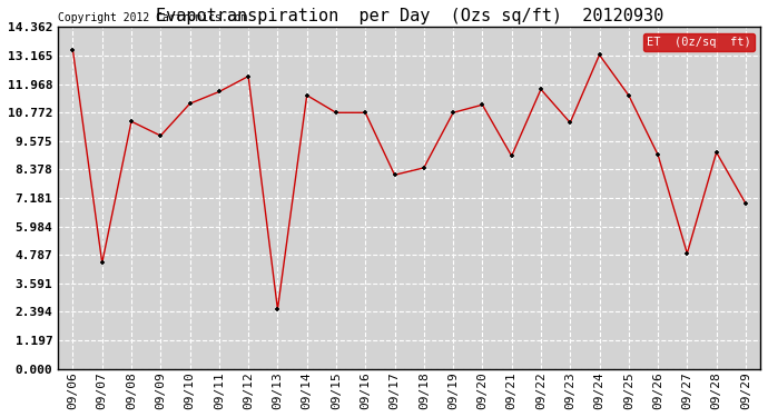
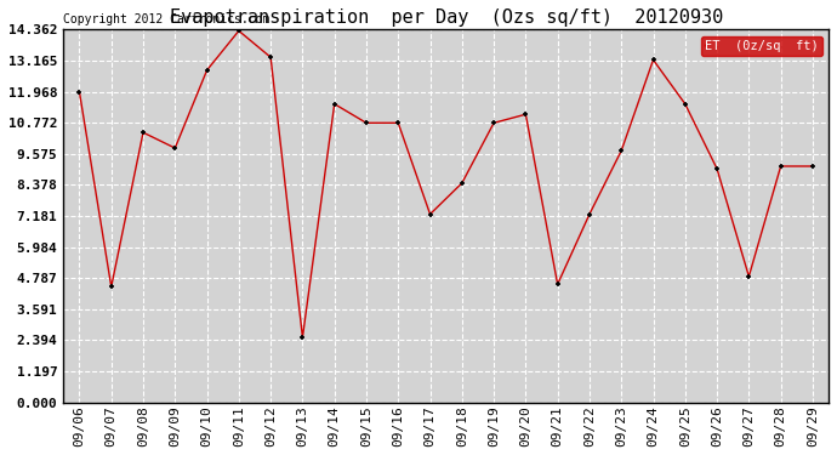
09/06: 13.40 -> 11.97
09/10: 11.15 -> 12.80
09/11: 11.65 -> 14.32
09/12: 12.30 -> 13.30
09/17: 8.15 -> 7.25
09/21: 8.95 -> 4.55
09/22: 11.75 -> 7.25
09/23: 10.35 -> 9.70
09/29: 6.95 -> 9.10
